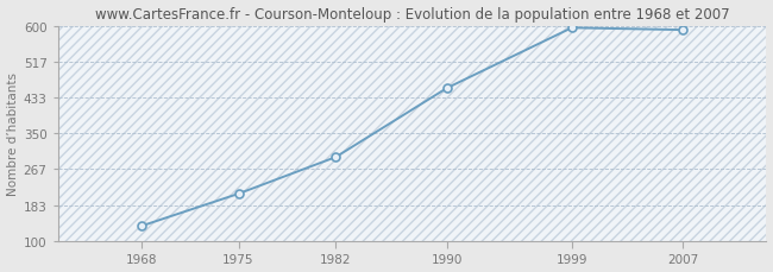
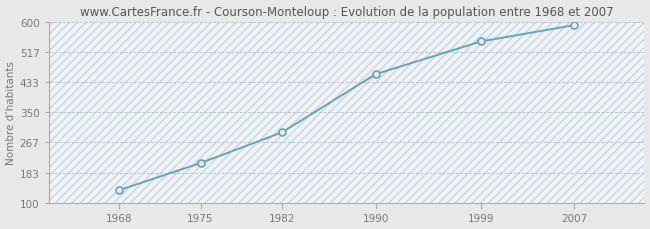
1999: 595 -> 545
